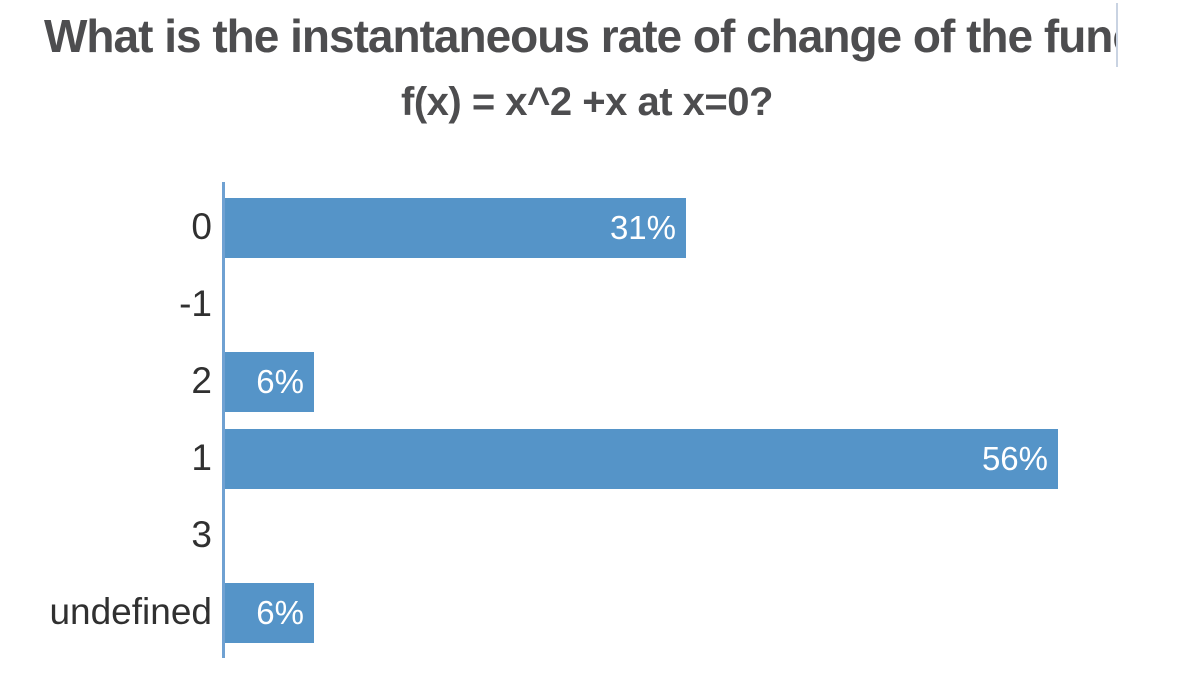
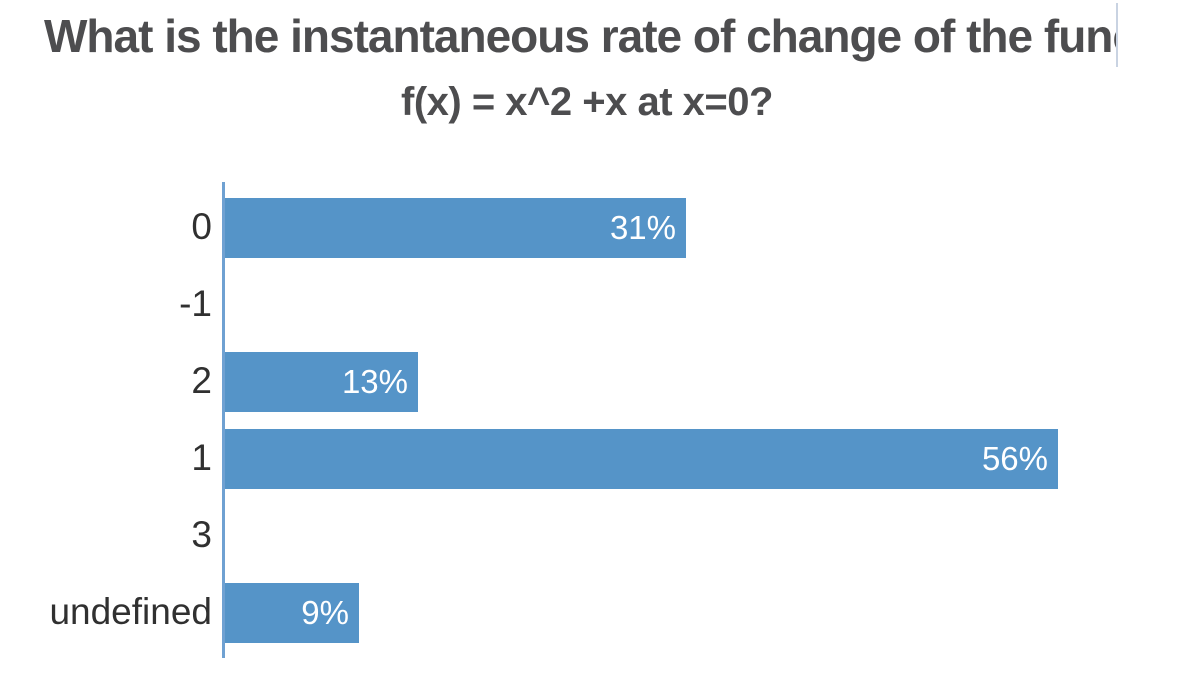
2: 6% -> 13%
undefined: 6% -> 9%
